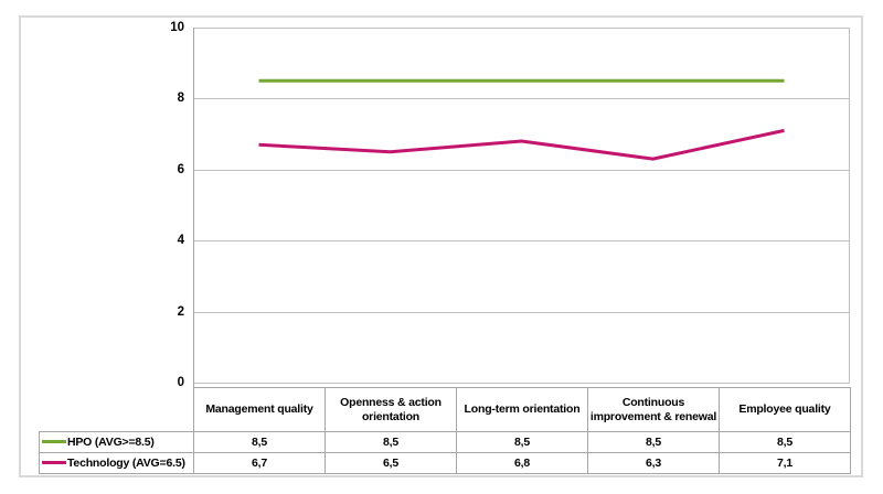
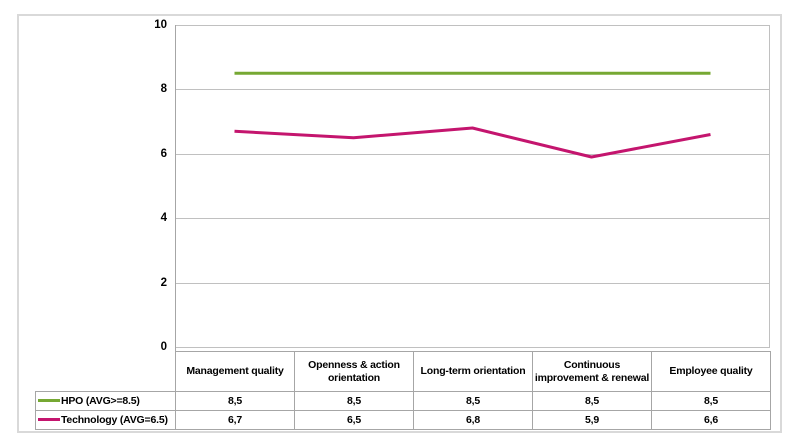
Technology (AVG=6.5)/Continuous improvement & renewal: 6,3 -> 5,9
Technology (AVG=6.5)/Employee quality: 7,1 -> 6,6
